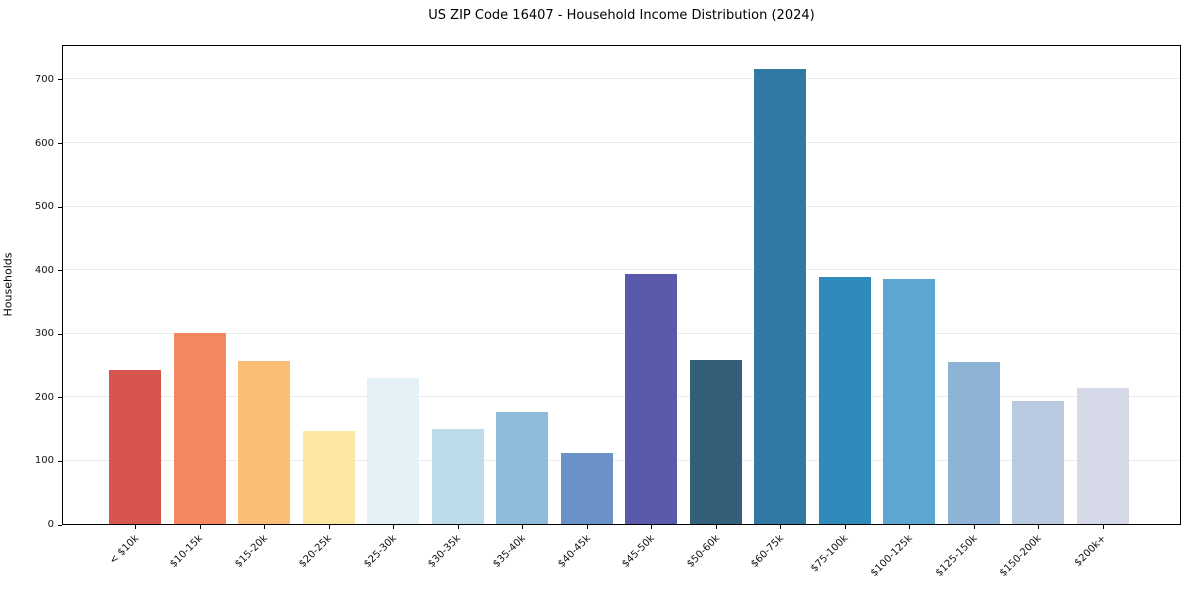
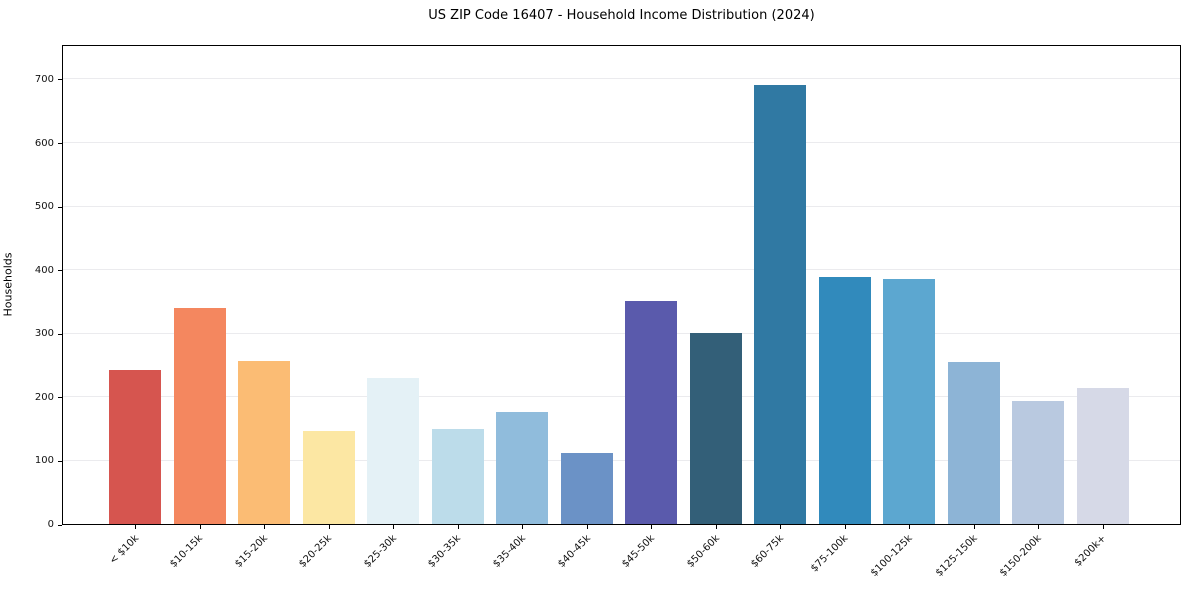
$10-15k: 300 -> 340
$45-50k: 390 -> 350
$50-60k: 260 -> 300
$60-75k: 720 -> 690
